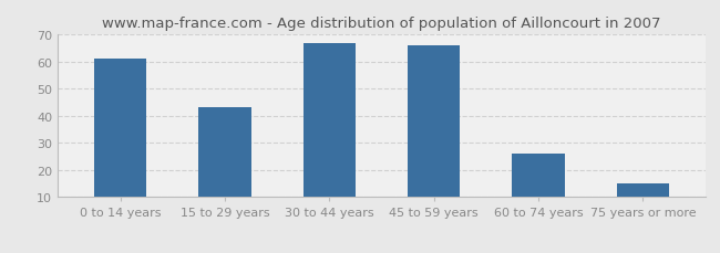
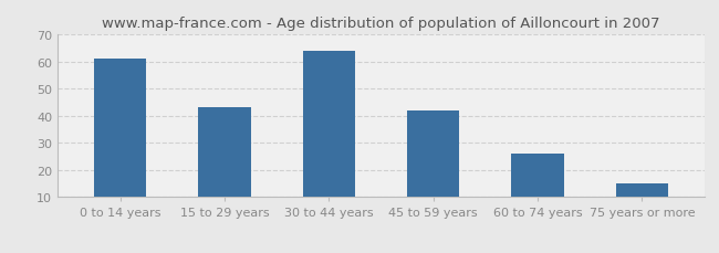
30 to 44 years: 67 -> 64
45 to 59 years: 66 -> 42
